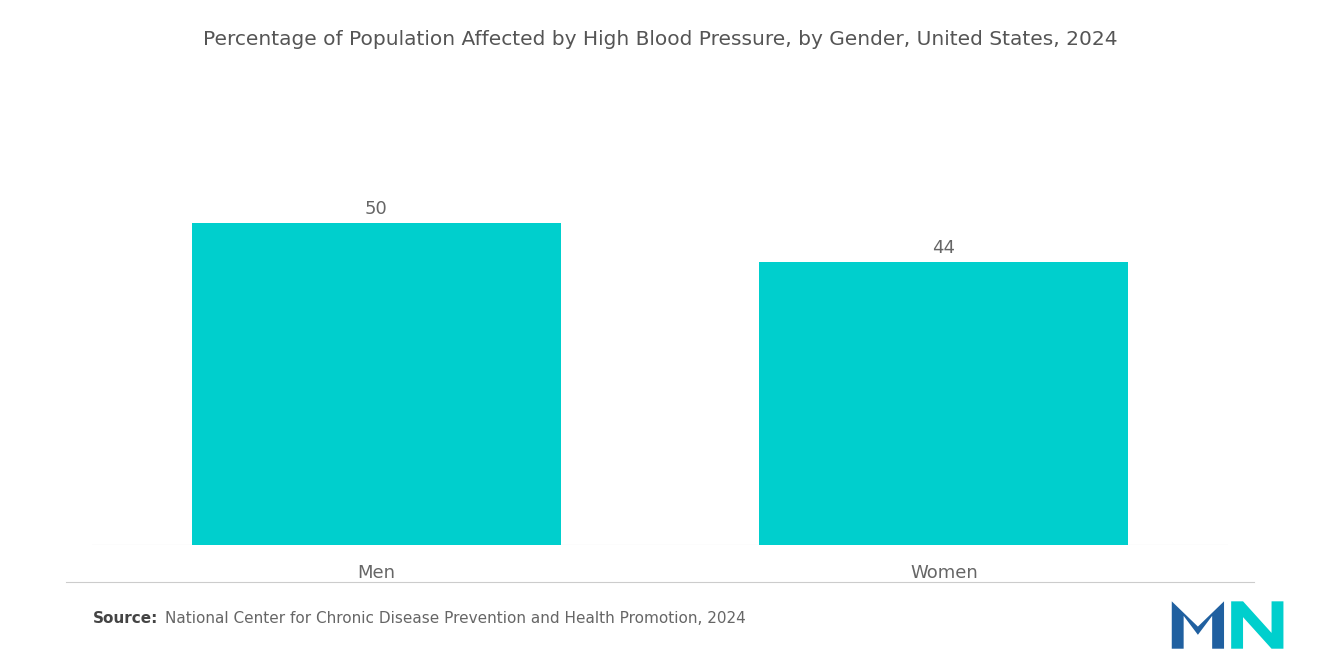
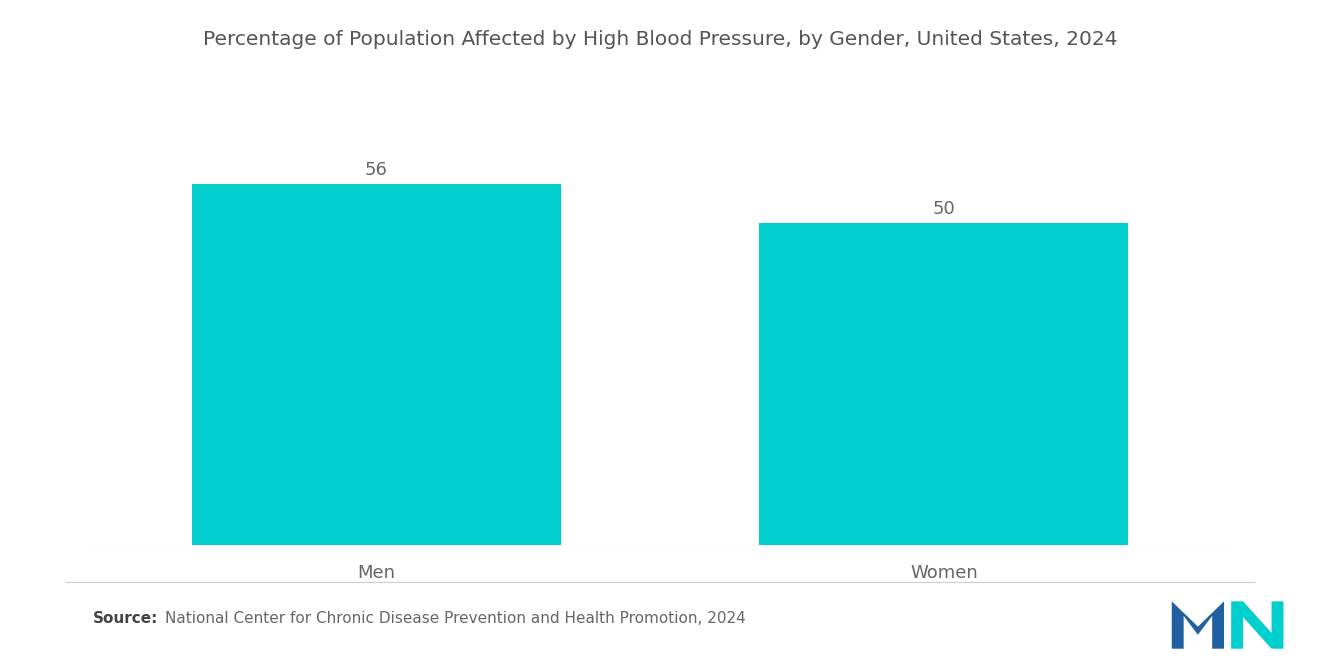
Men: 50 -> 56
Women: 44 -> 50
